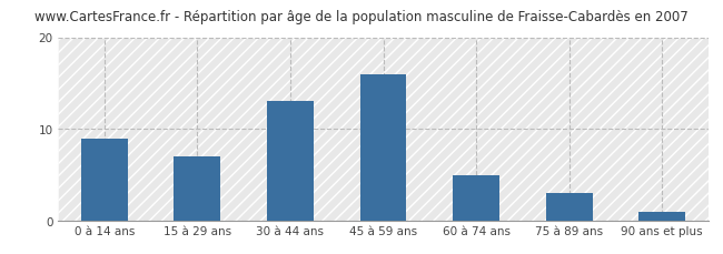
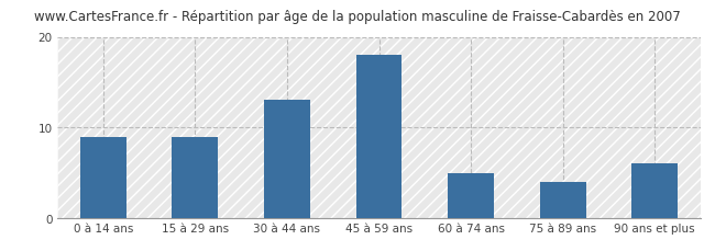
15 à 29 ans: 7 -> 9
45 à 59 ans: 16 -> 18
75 à 89 ans: 3 -> 4
90 ans et plus: 1 -> 6
